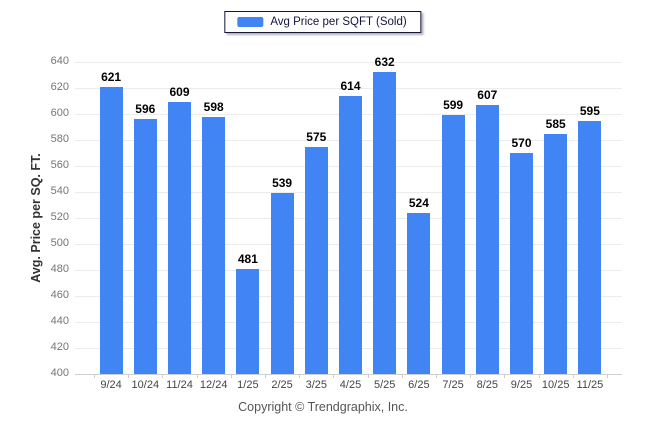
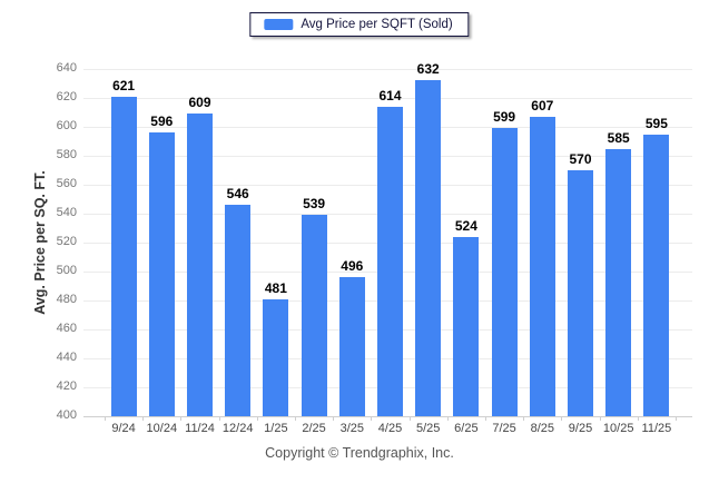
12/24: 598 -> 546
3/25: 575 -> 496
